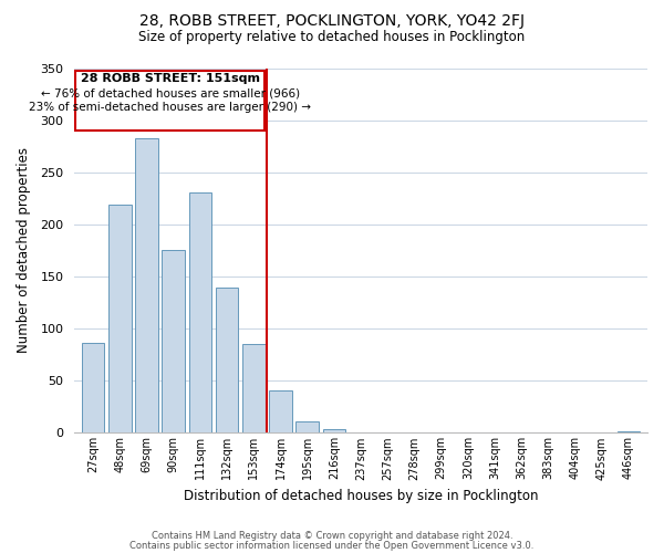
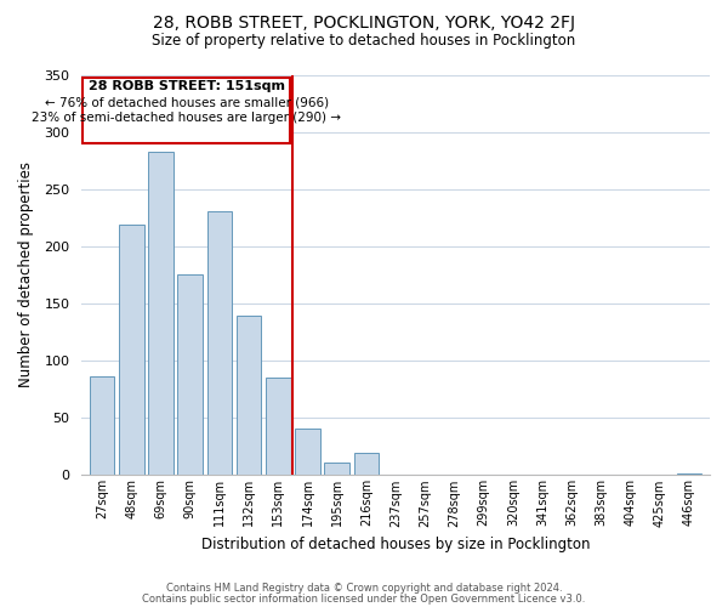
216sqm: 4 -> 20
